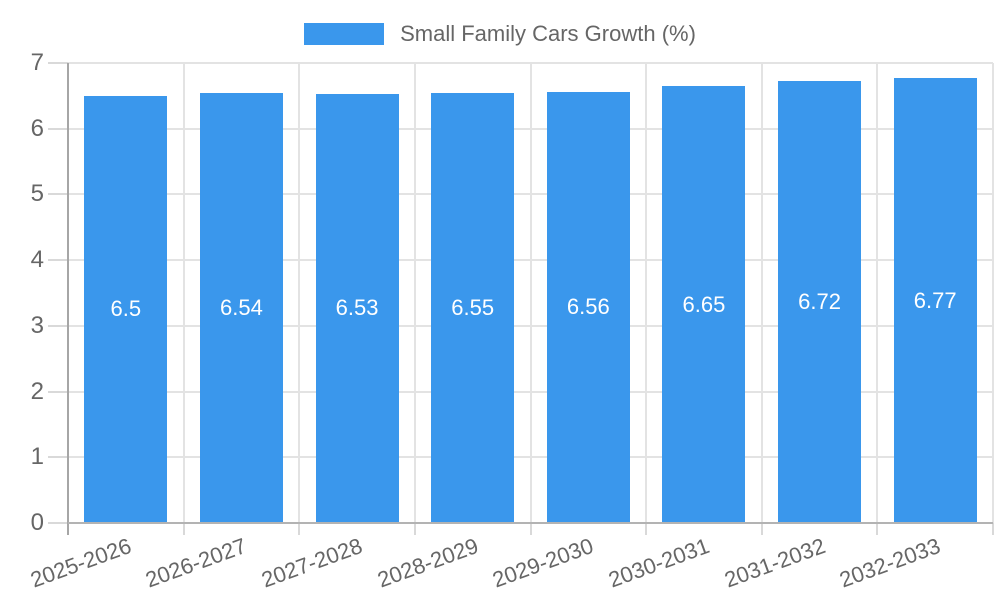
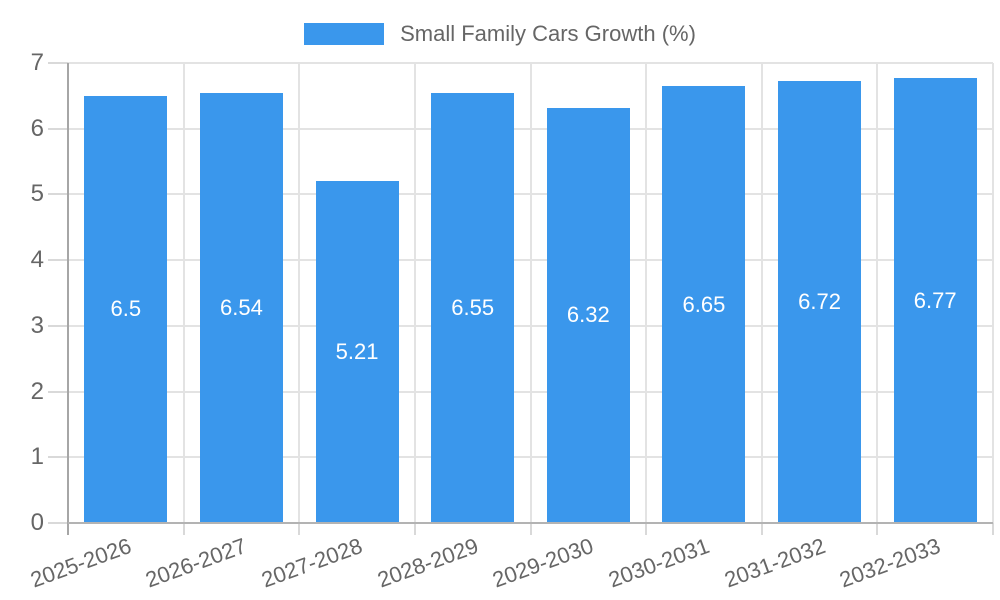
2027-2028: 6.53 -> 5.21
2029-2030: 6.56 -> 6.32
